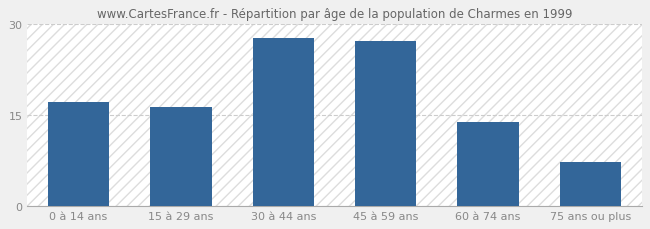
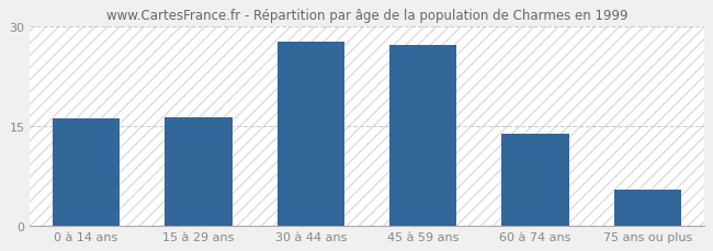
0 à 14 ans: 17.2 -> 16.2
75 ans ou plus: 7.2 -> 5.4
